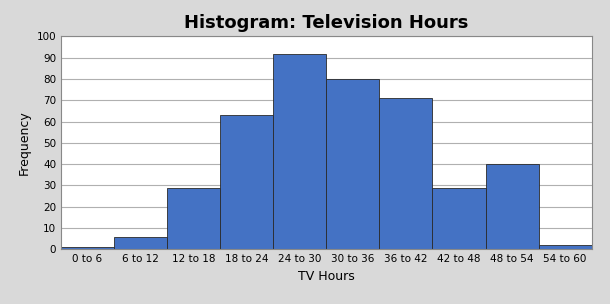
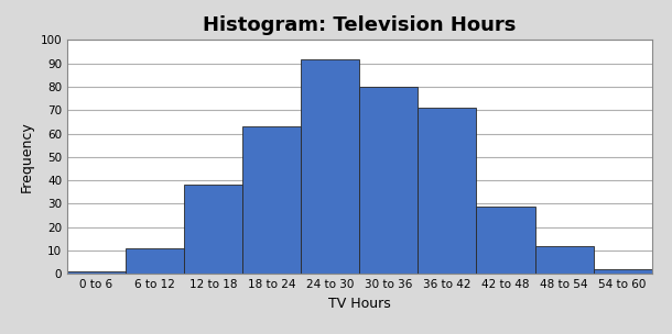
6 to 12: 6 -> 11
12 to 18: 29 -> 38
48 to 54: 40 -> 12
